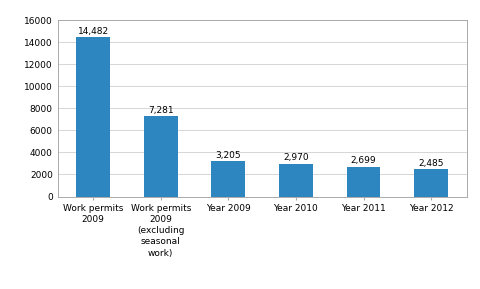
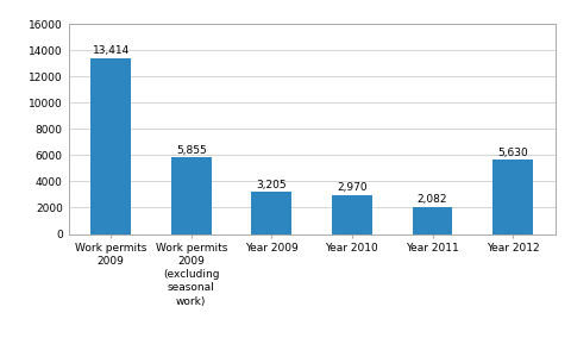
Work permits 2009: 14,482 -> 13,414
Work permits 2009 (excluding seasonal work): 7,281 -> 5,855
Year 2011: 2,699 -> 2,082
Year 2012: 2,485 -> 5,630
